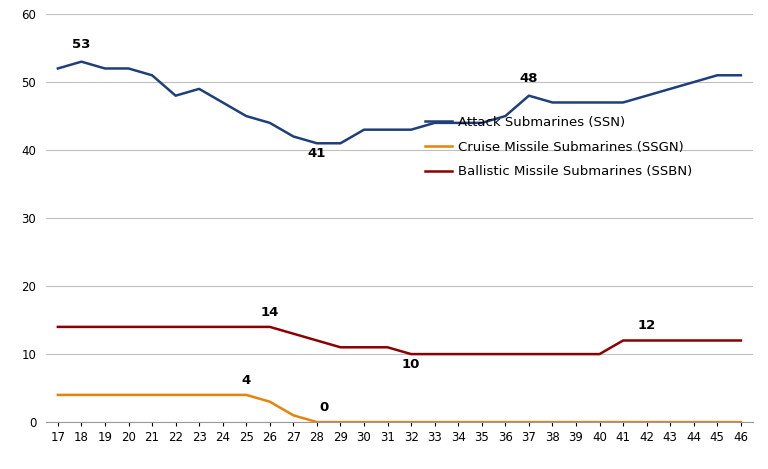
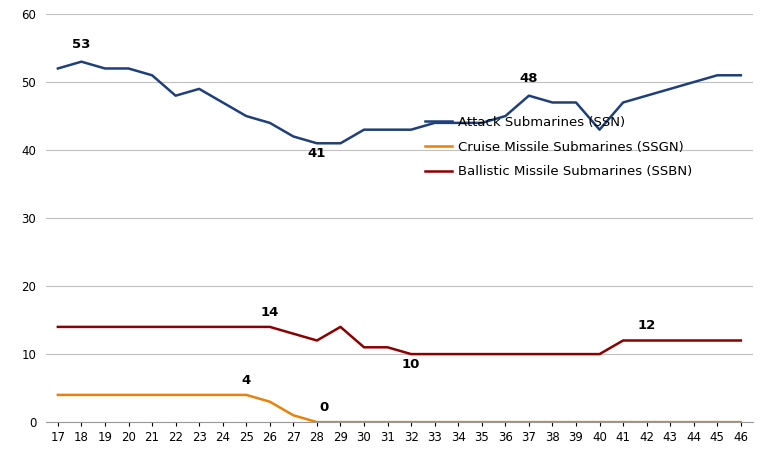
Ballistic Missile Submarines (SSBN)/29: 11 -> 14
Attack Submarines (SSN)/40: 47 -> 43
